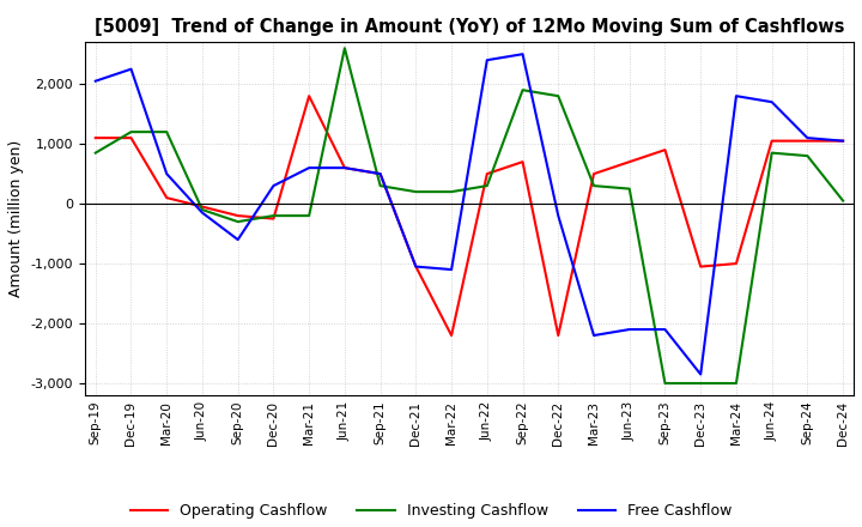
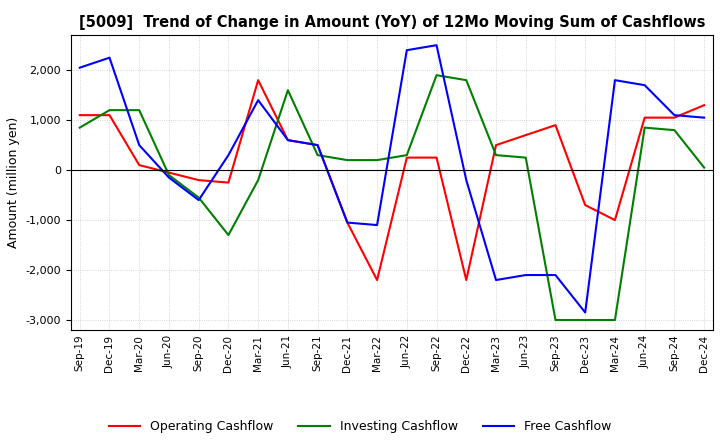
Investing Cashflow/Sep-20: -300 -> -550
Investing Cashflow/Dec-20: -200 -> -1,300
Free Cashflow/Mar-21: 600 -> 1,400
Investing Cashflow/Jun-21: 2,600 -> 1,600
Operating Cashflow/Jun-22: 500 -> 250
Operating Cashflow/Sep-22: 700 -> 250
Operating Cashflow/Dec-23: -1,050 -> -700
Operating Cashflow/Dec-24: 1,050 -> 1,300
